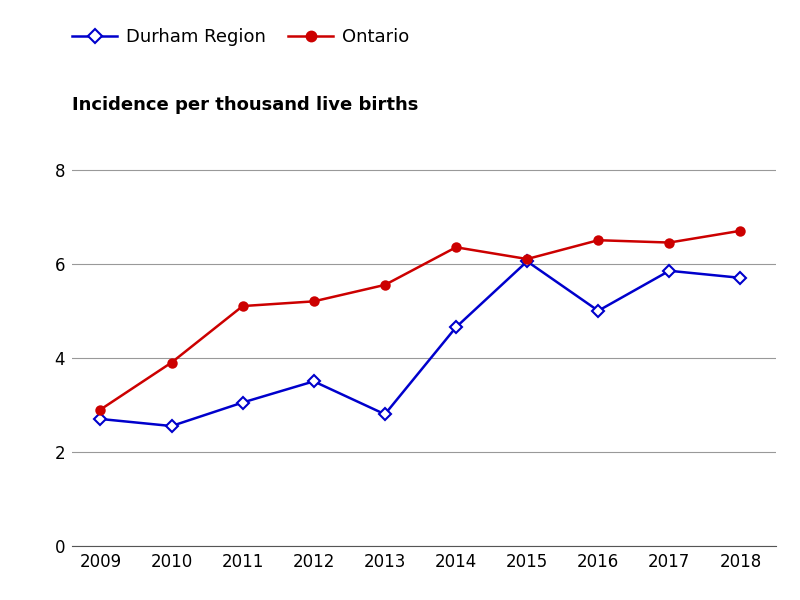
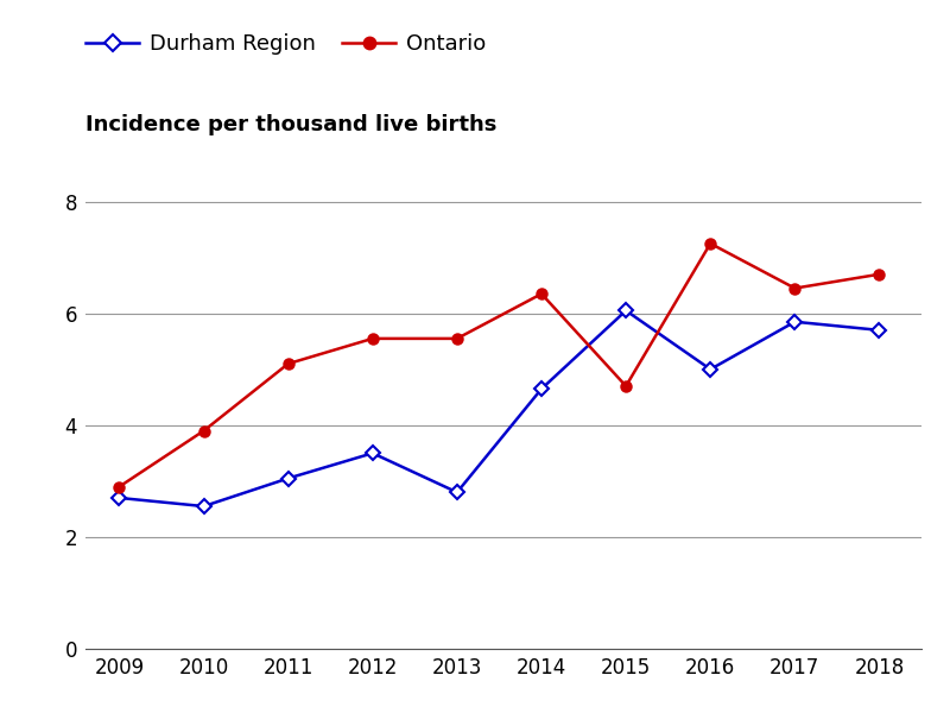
Ontario/2012: 5.20 -> 5.55
Ontario/2015: 6.10 -> 4.70
Ontario/2016: 6.50 -> 7.25
